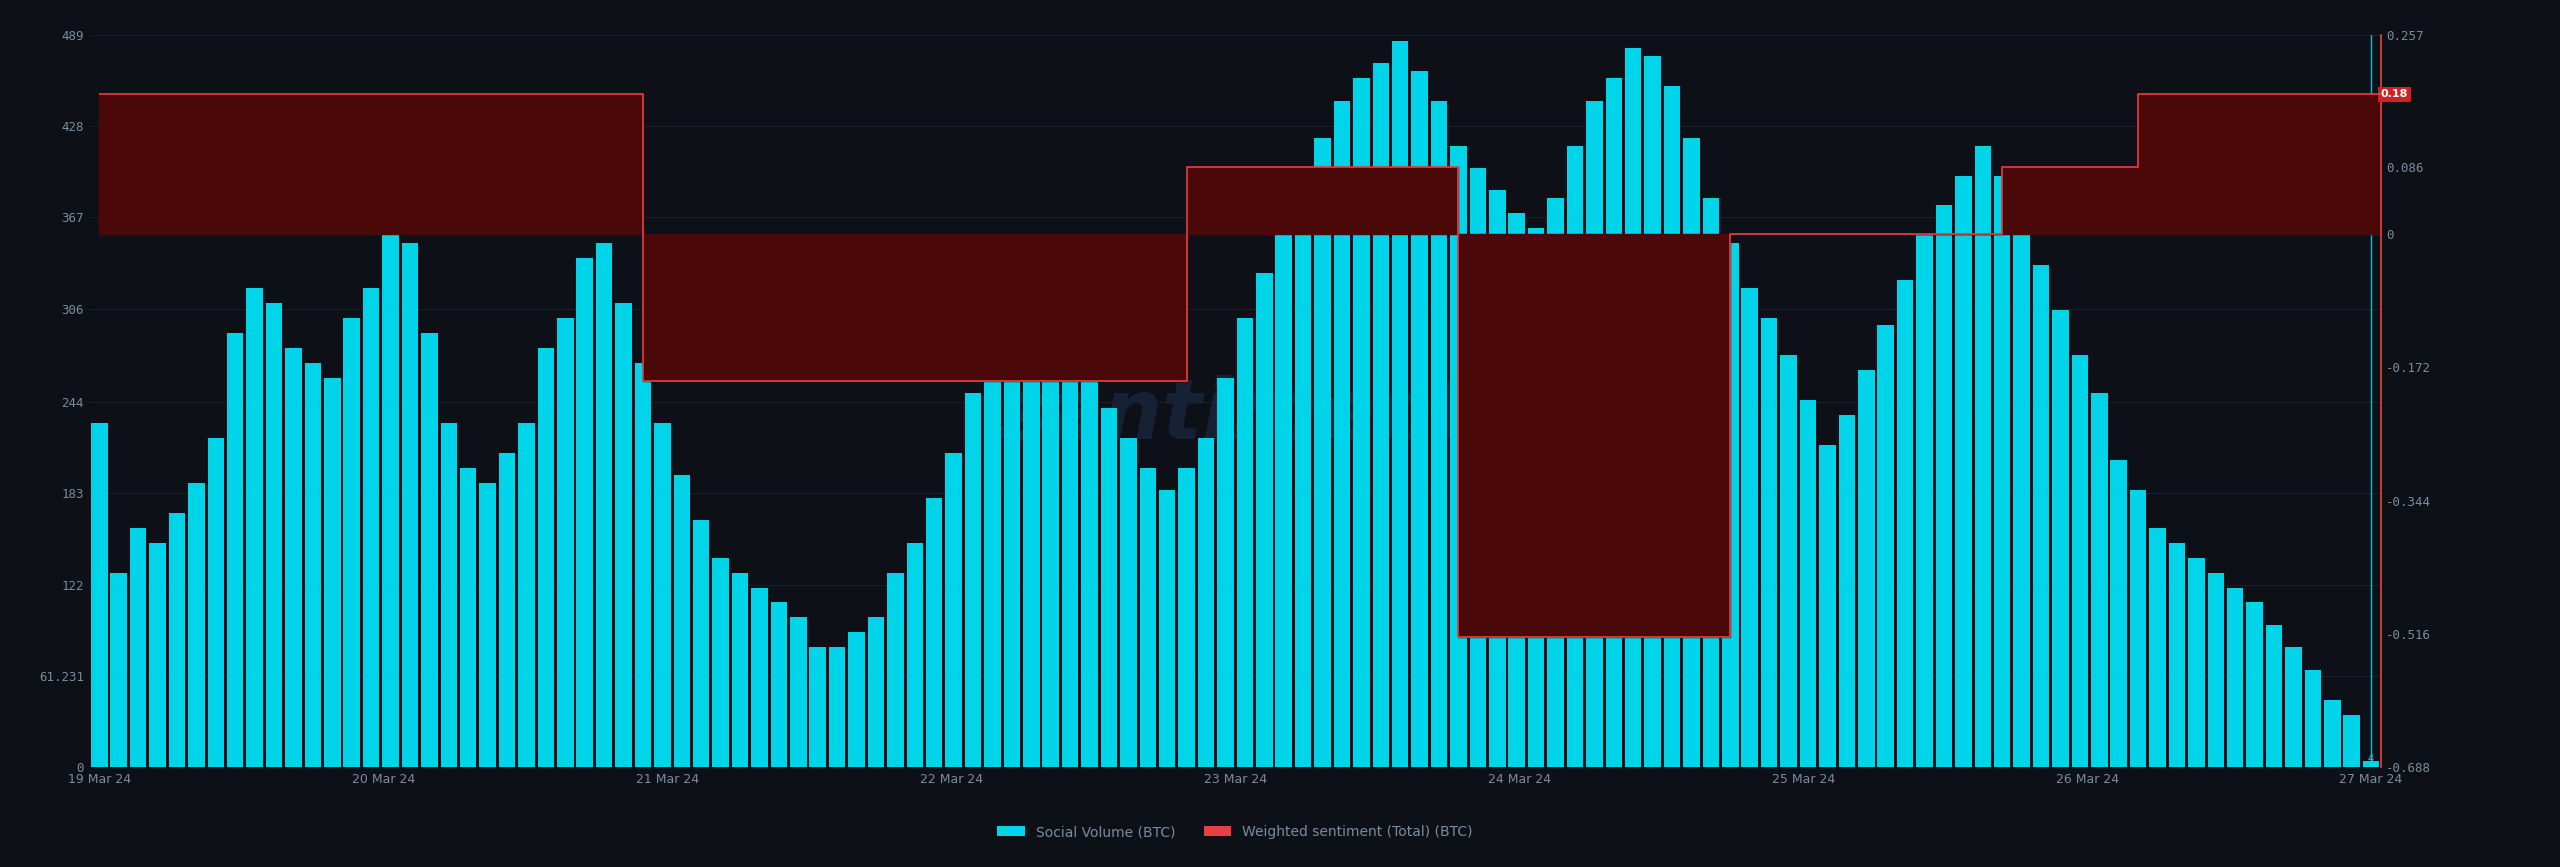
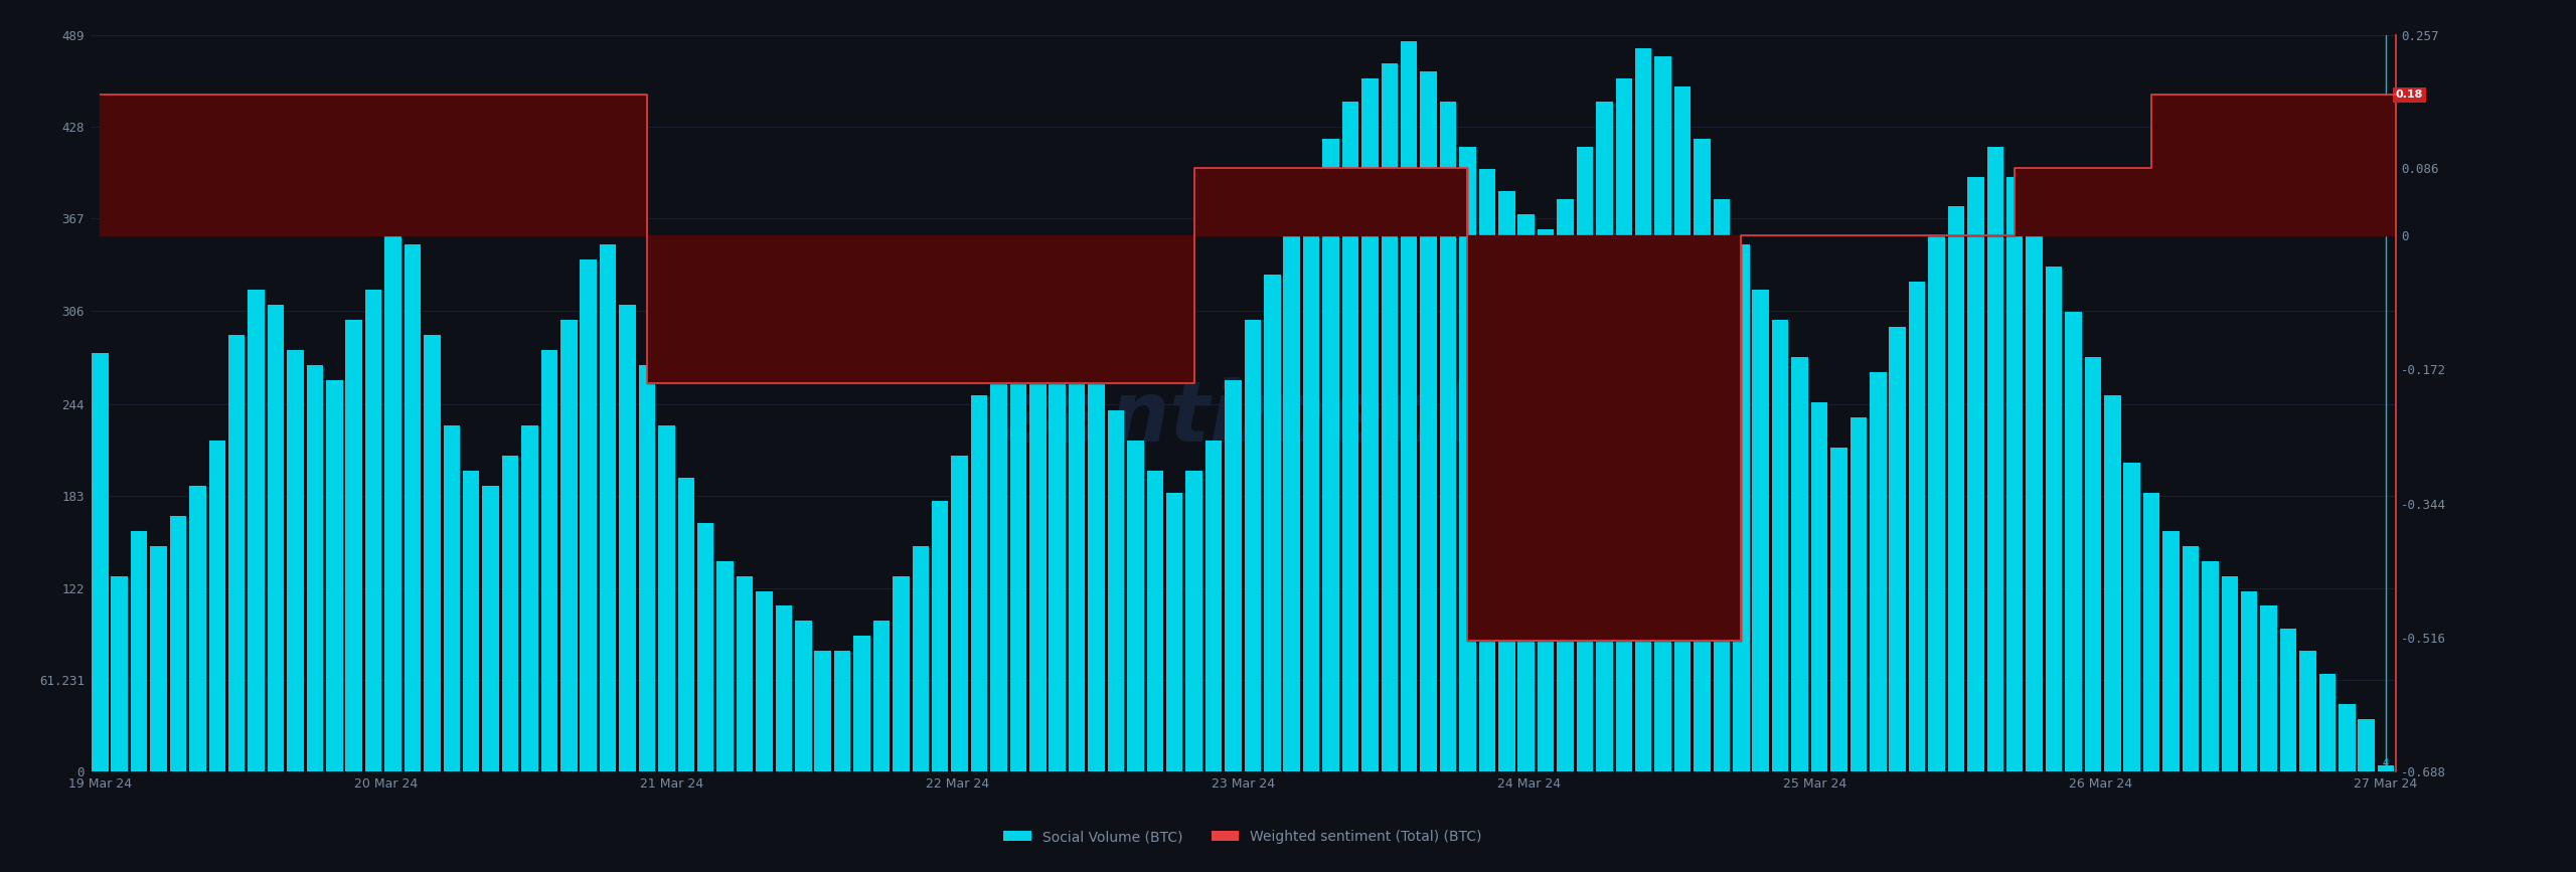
Social Volume (BTC)/19 Mar 24: 230 -> 278
